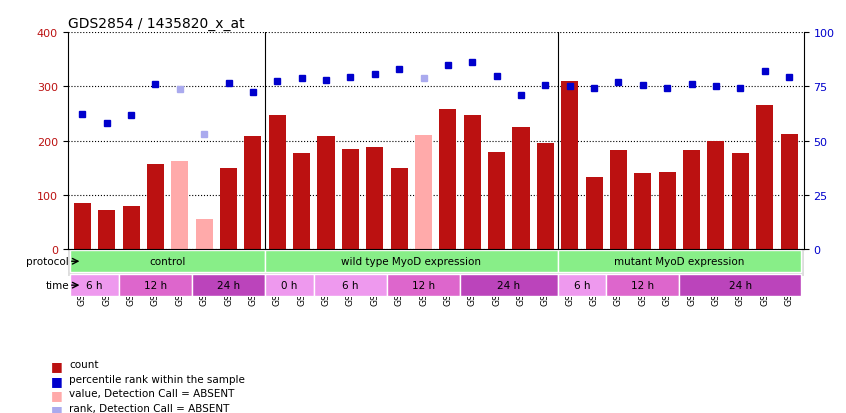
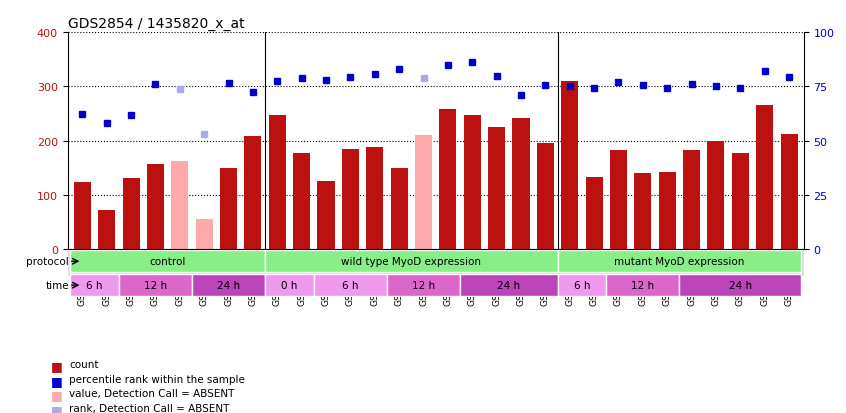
GSM148432: 85 -> 124
GSM148438: 80 -> 132
GSM148443: 208 -> 126
GSM148449: 180 -> 226
GSM148422: 226 -> 242
